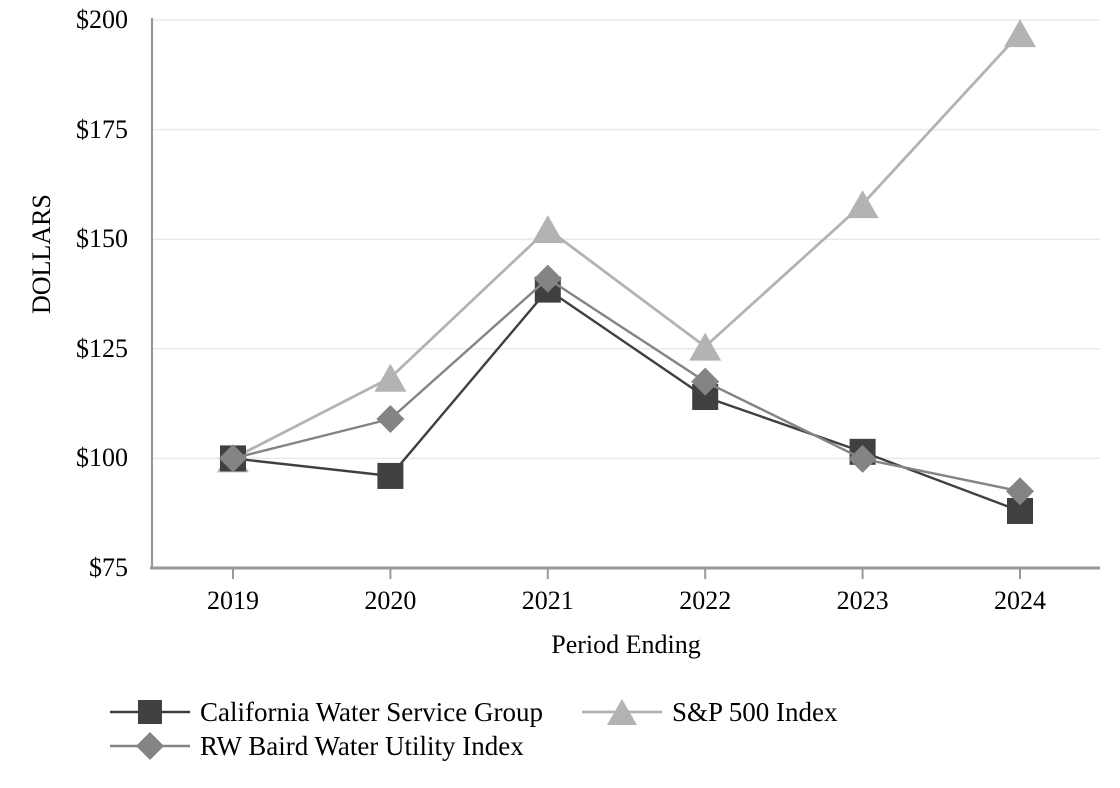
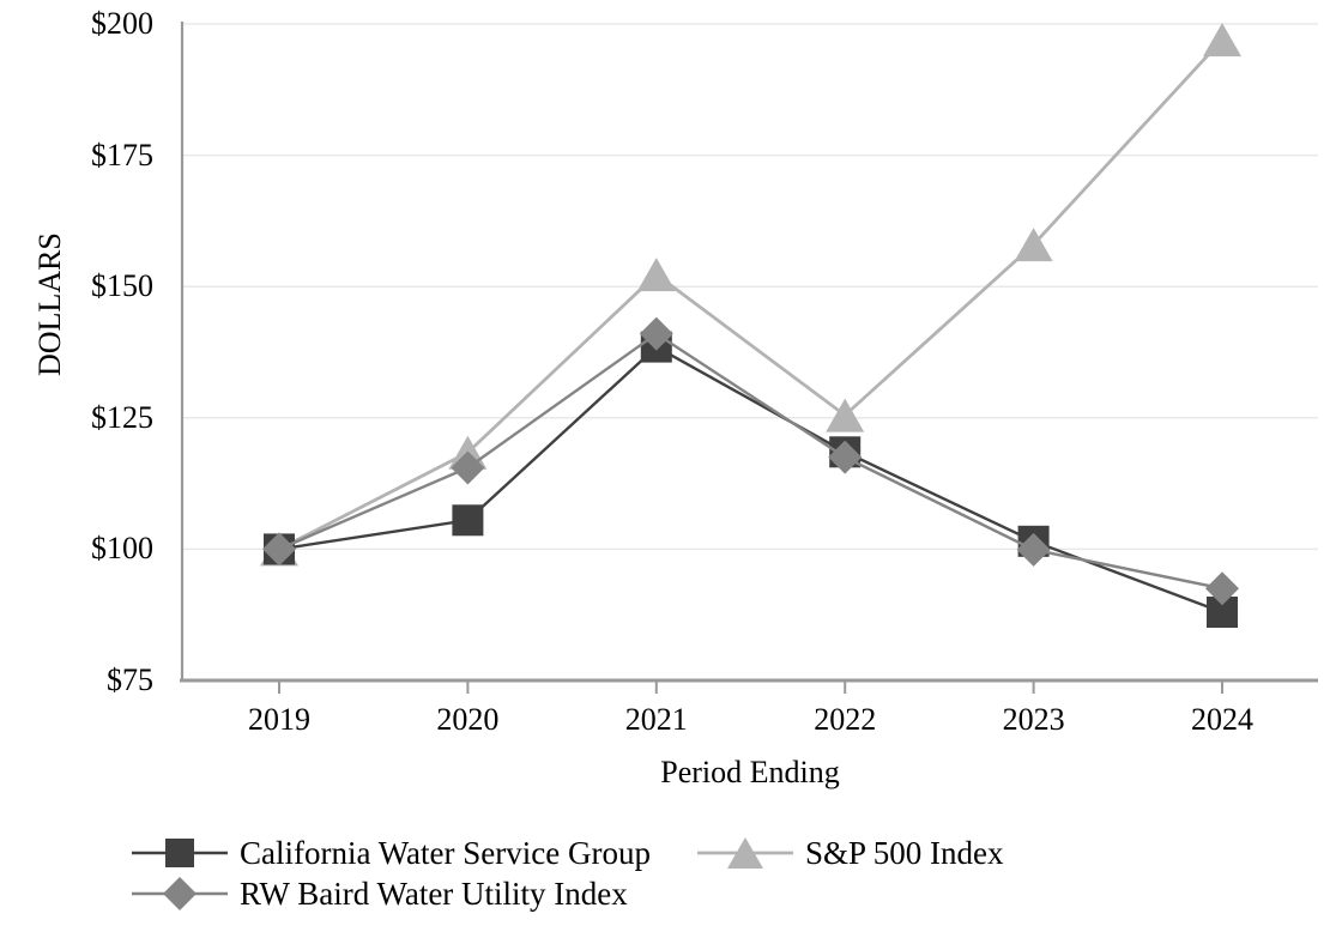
California Water Service Group/2020: $96 -> $106
RW Baird Water Utility Index/2020: $109 -> $116
California Water Service Group/2022: $114 -> $118
